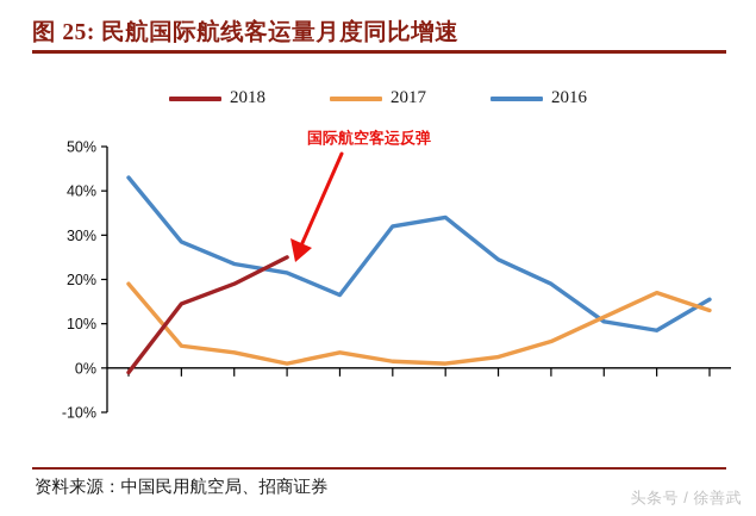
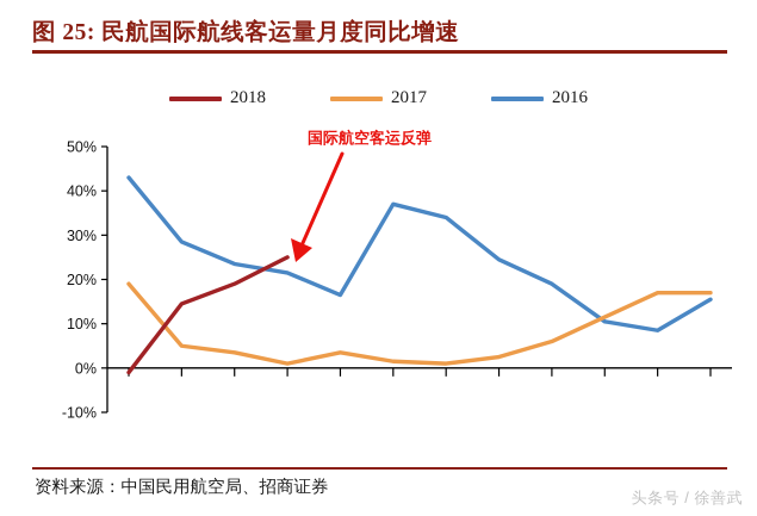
2016/6月: 32% -> 37%
2017/12月: 13% -> 17%
